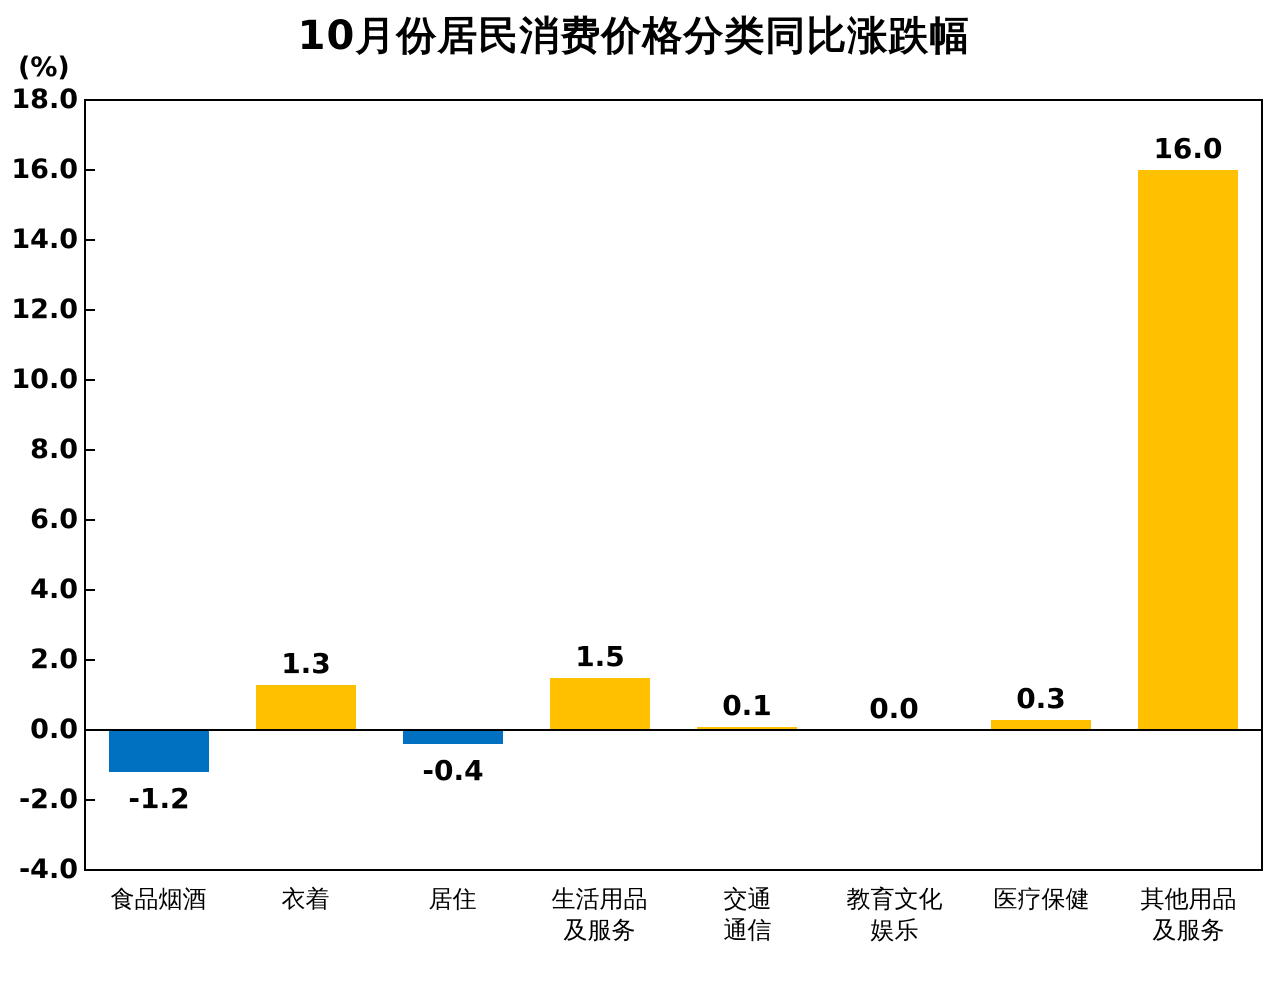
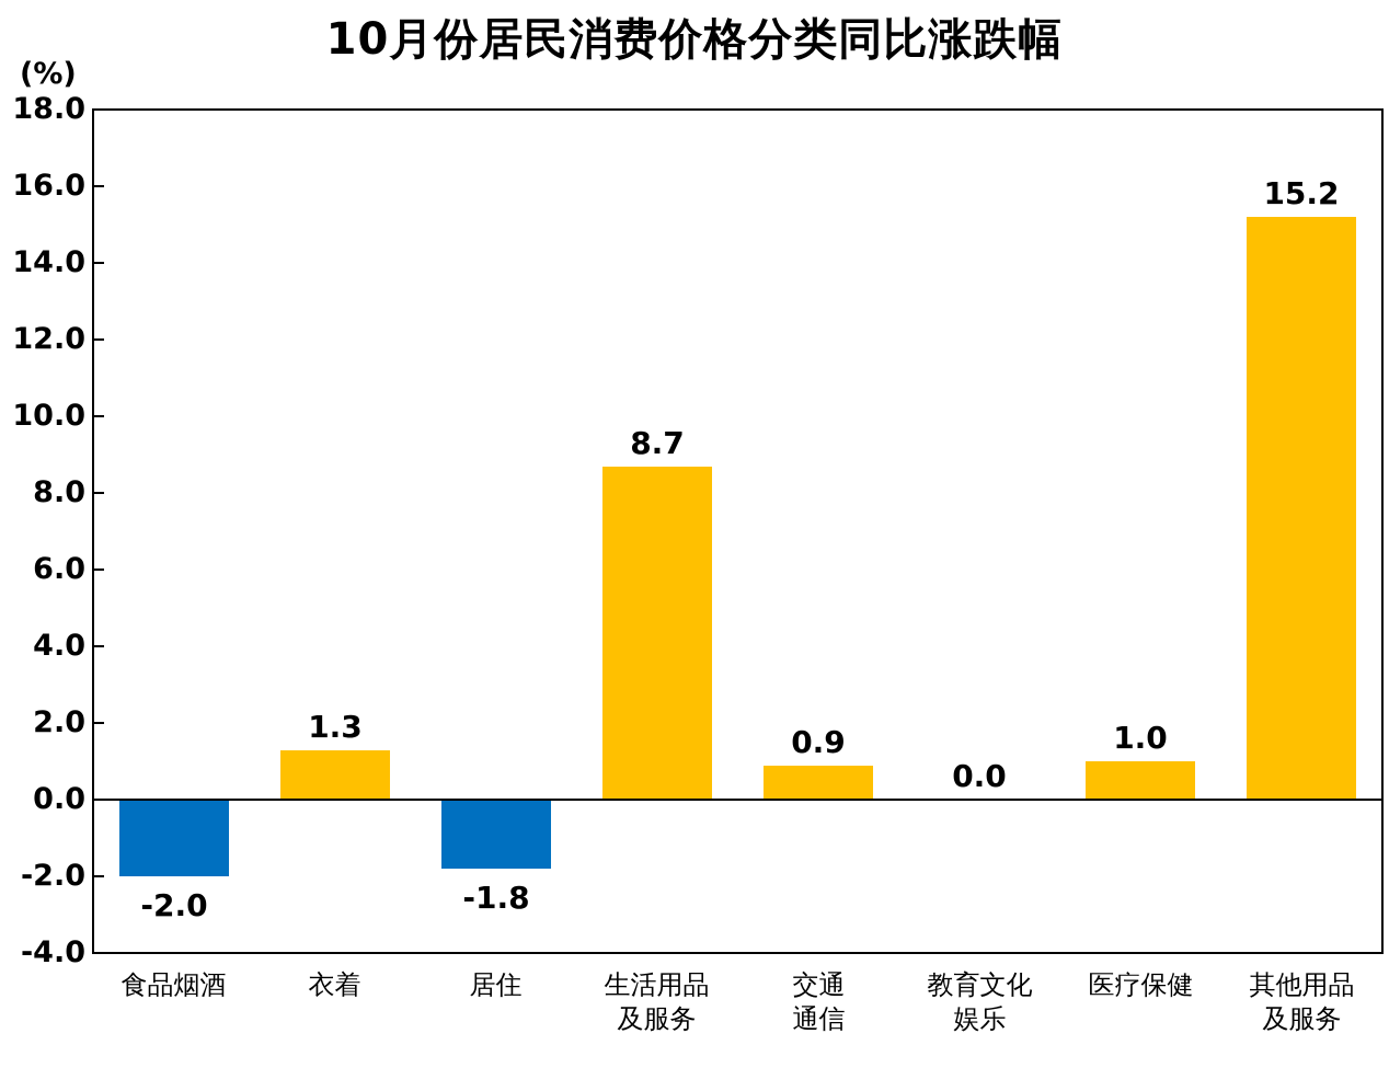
食品烟酒: -1.2 -> -2.0
居住: -0.4 -> -1.8
生活用品 及服务: 1.5 -> 8.7
交通 通信: 0.1 -> 0.9
医疗保健: 0.3 -> 1.0
其他用品 及服务: 16.0 -> 15.2
